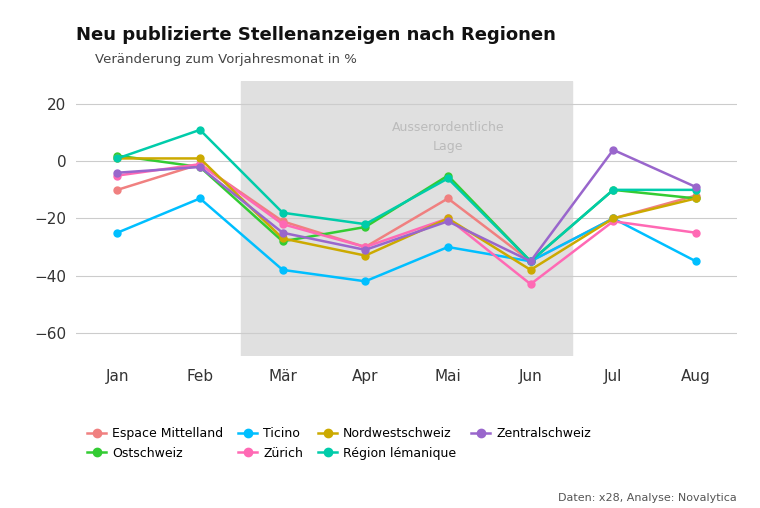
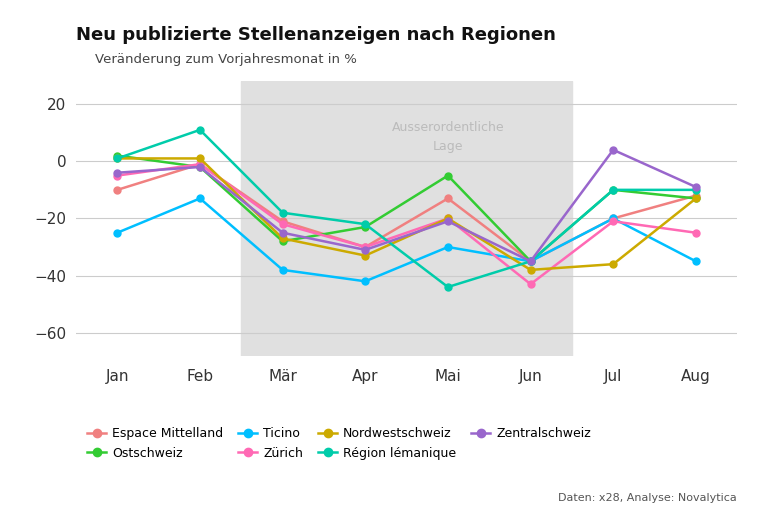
Région lémanique/Mai: -6 -> -44
Nordwestschweiz/Jul: -20 -> -36
